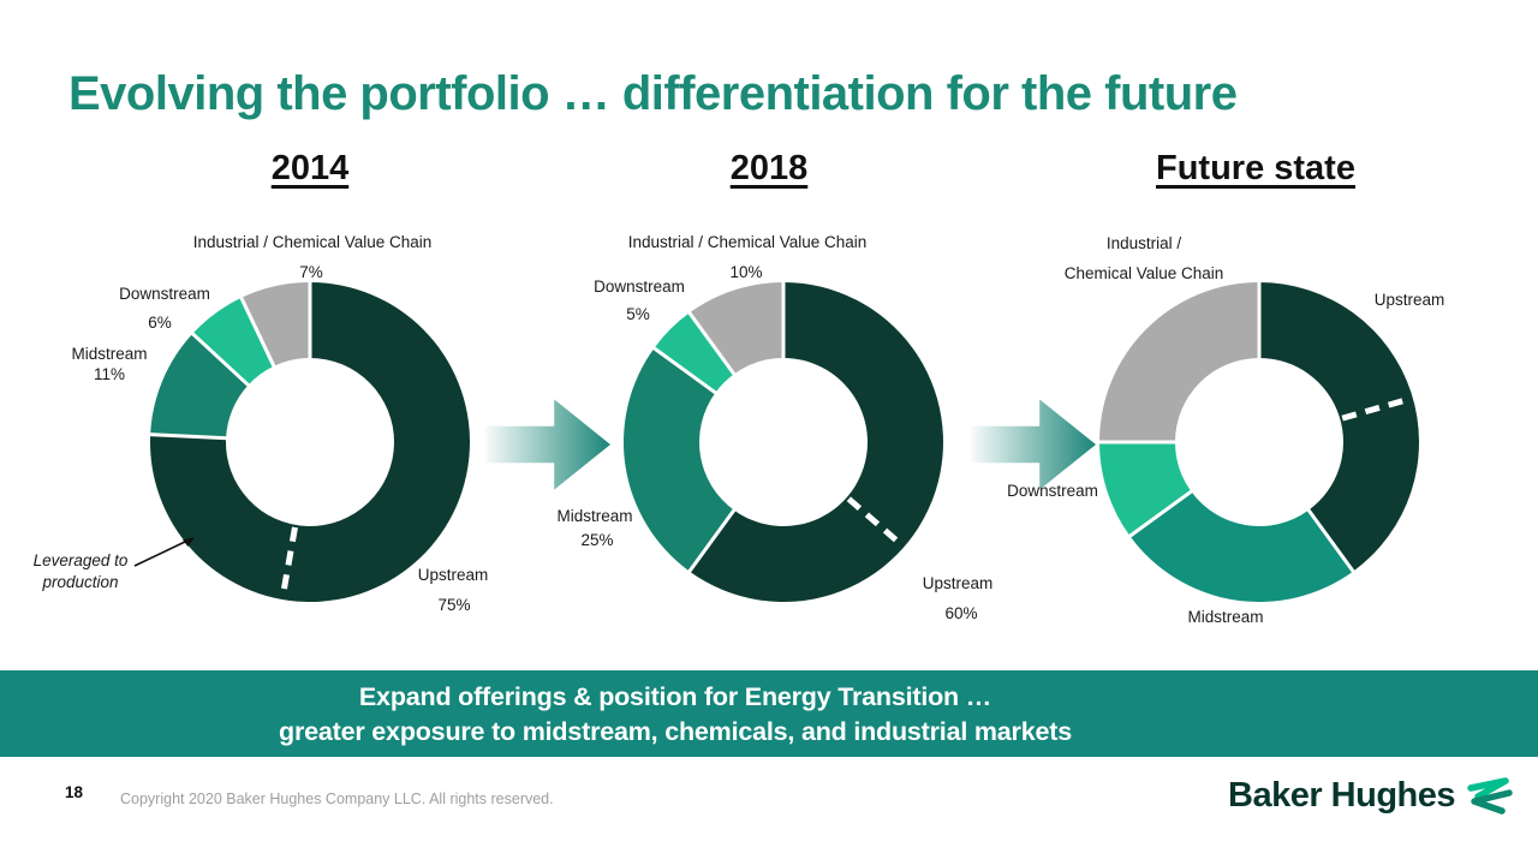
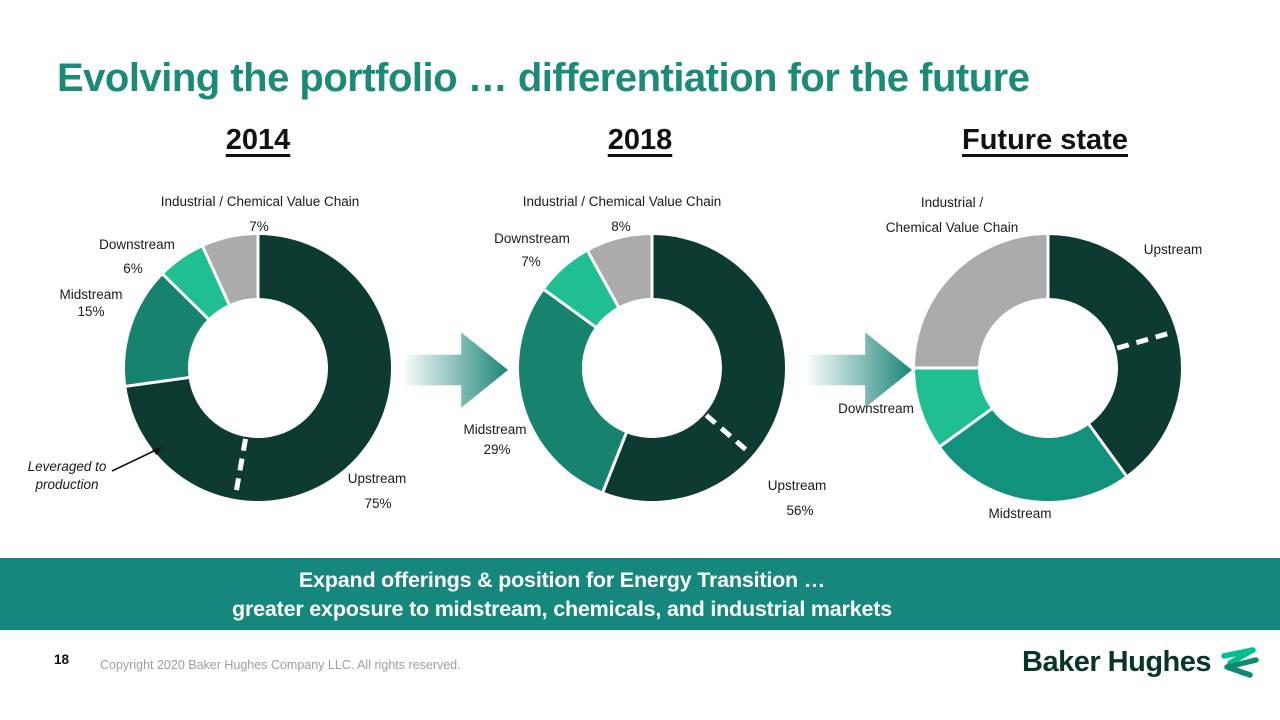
2014/Midstream: 11% -> 15%
2018/Upstream: 60% -> 56%
2018/Midstream: 25% -> 29%
2018/Downstream: 5% -> 7%
2018/Industrial / Chemical Value Chain: 10% -> 8%
